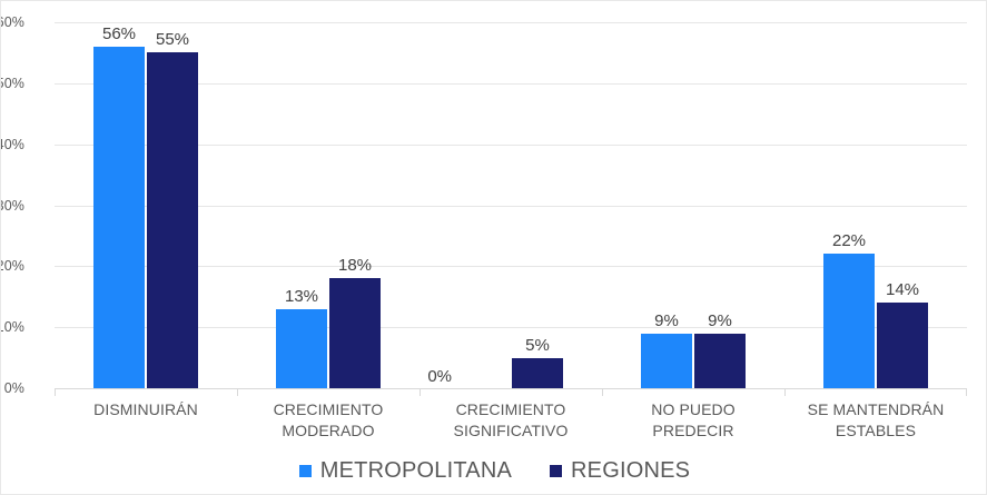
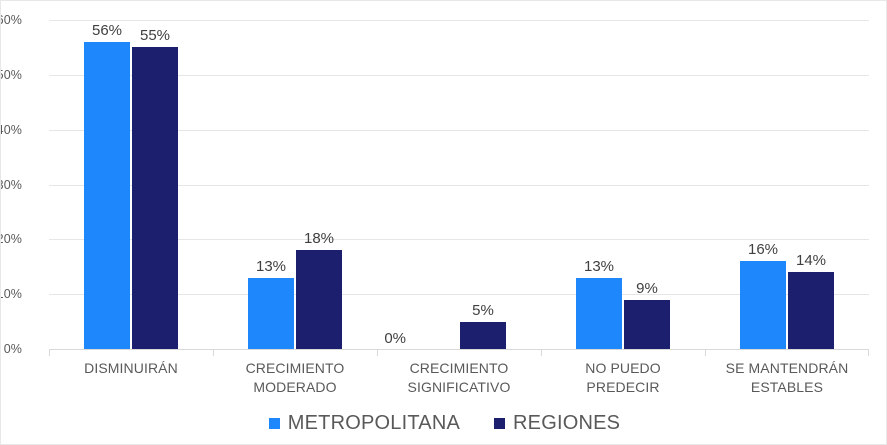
METROPOLITANA/NO PUEDO PREDECIR: 9% -> 13%
METROPOLITANA/SE MANTENDRÁN ESTABLES: 22% -> 16%
